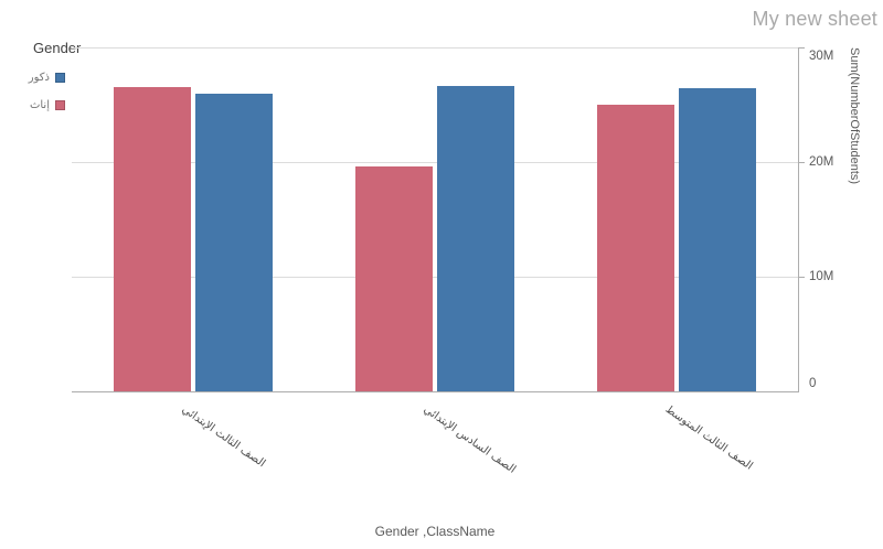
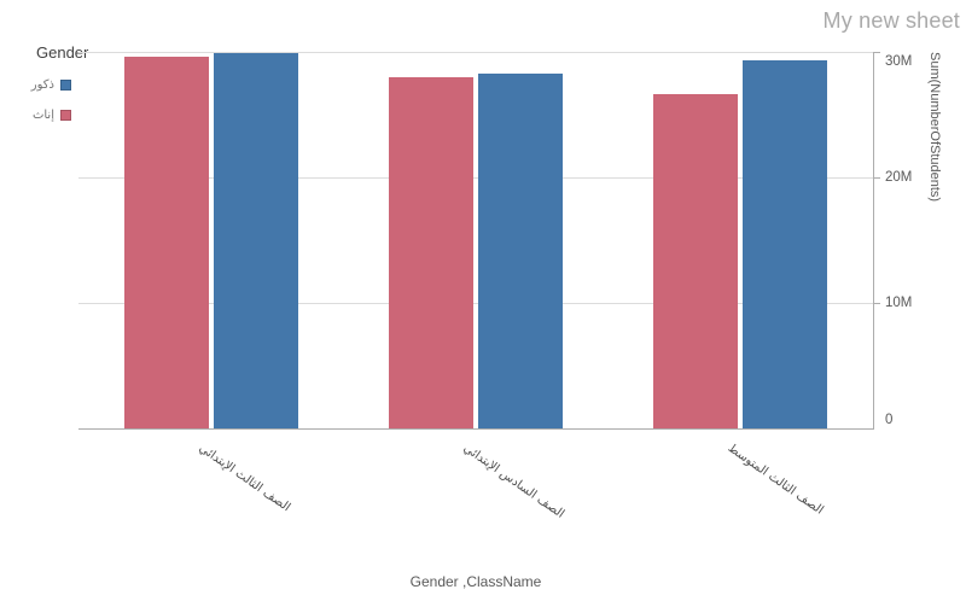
ذكور/الصف الثالث الإبتدائي: 26.0M -> 29.9M
إناث/الصف الثالث الإبتدائي: 26.5M -> 29.6M
ذكور/الصف السادس الإبتدائي: 26.6M -> 28.3M
إناث/الصف السادس الإبتدائي: 19.6M -> 28.0M
ذكور/الصف الثالث المتوسط: 26.4M -> 29.3M
إناث/الصف الثالث المتوسط: 25.0M -> 26.6M
